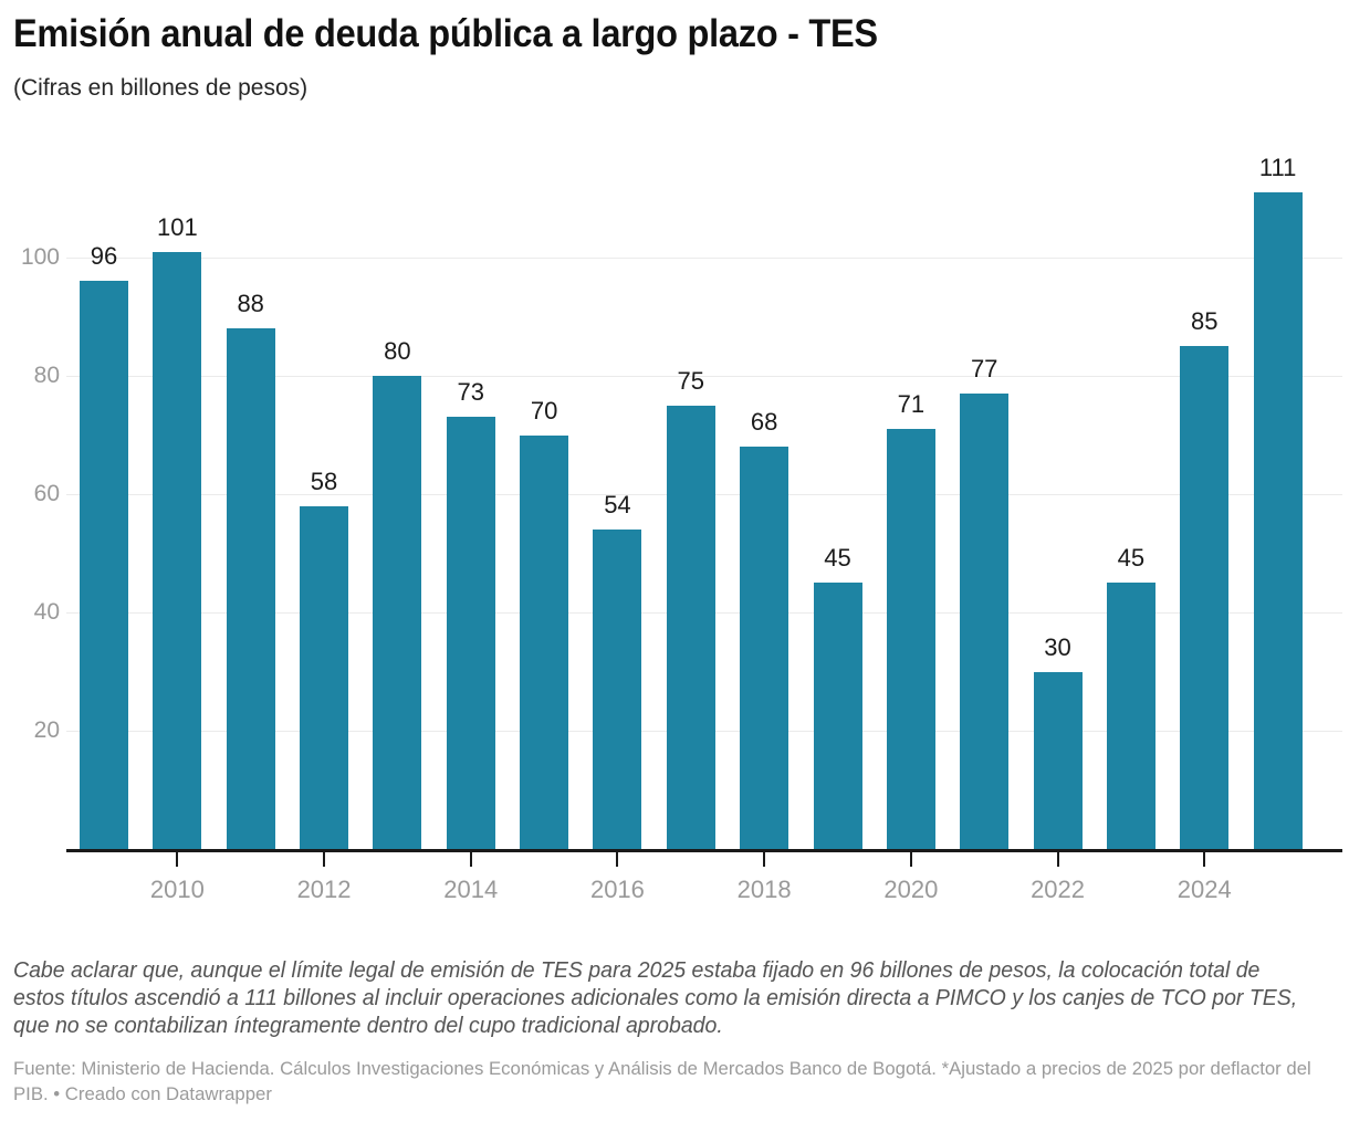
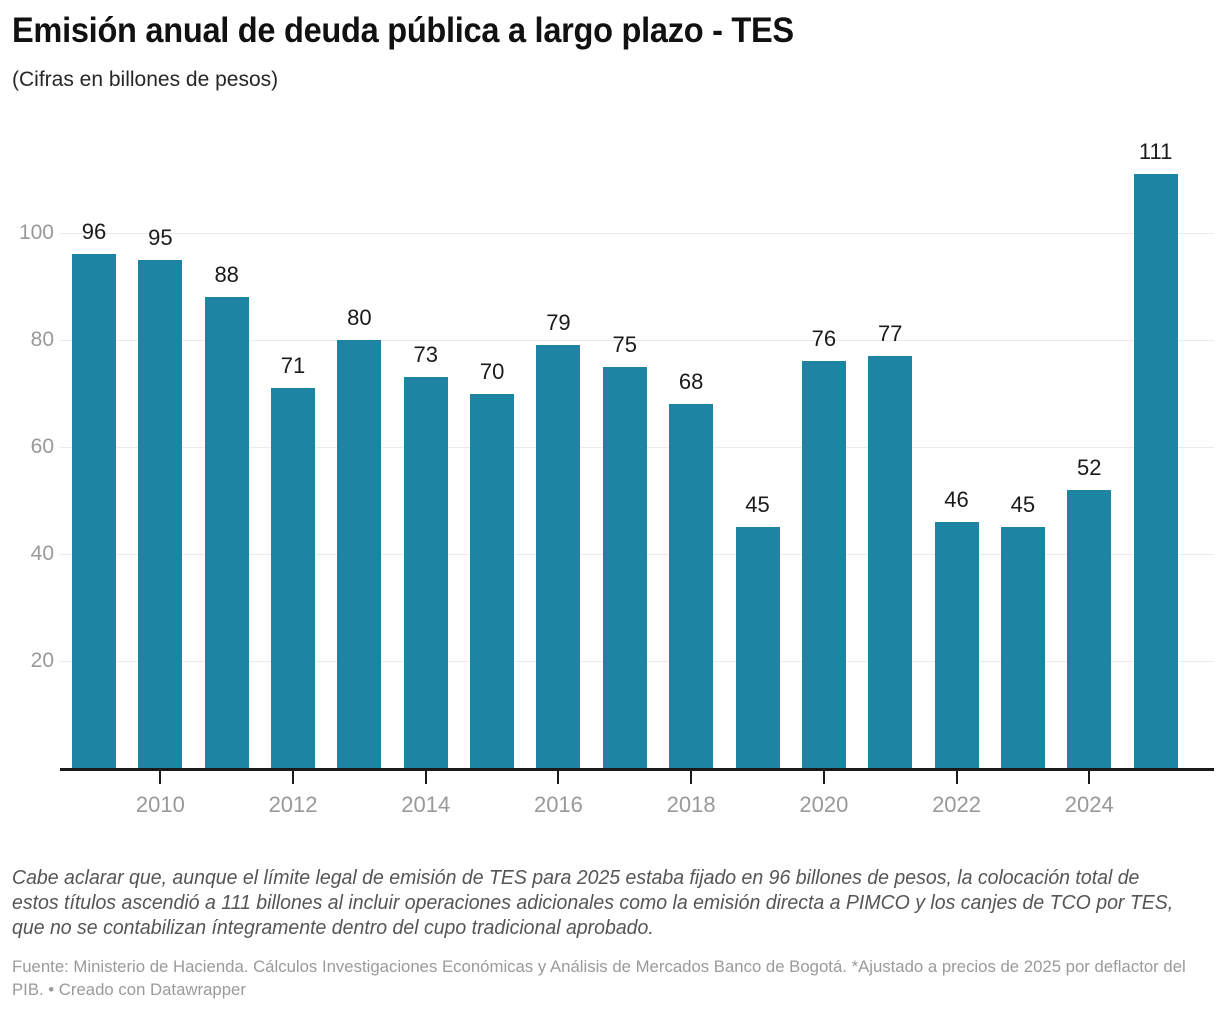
2010: 101 -> 95
2012: 58 -> 71
2016: 54 -> 79
2020: 71 -> 76
2022: 30 -> 46
2024: 85 -> 52
